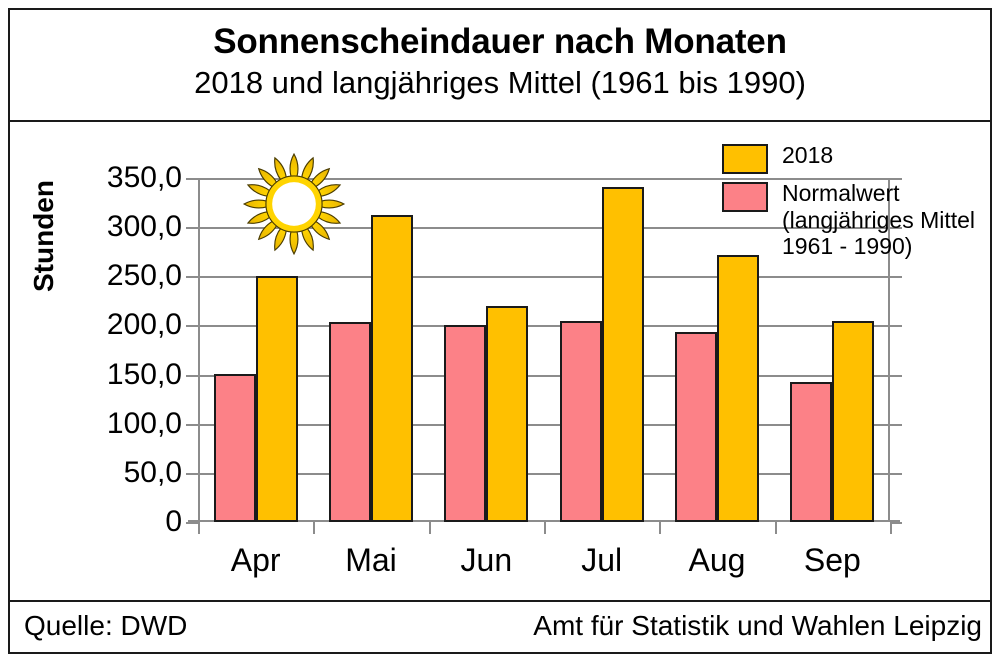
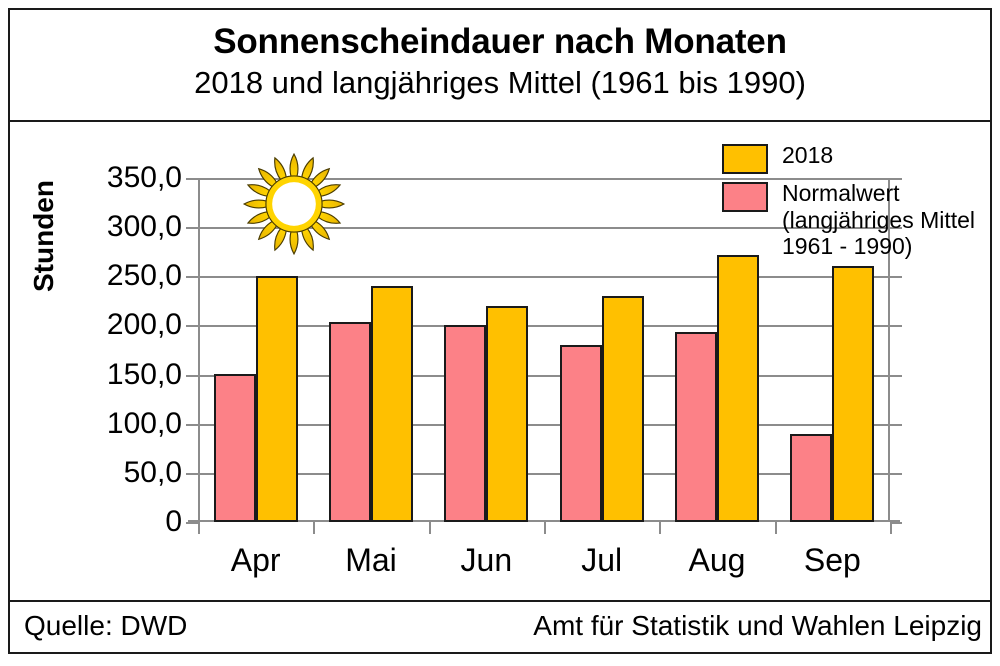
2018/Mai: 310 -> 240
Normalwert (langjähriges Mittel 1961 - 1990)/Jul: 200 -> 180
2018/Jul: 340 -> 230
Normalwert (langjähriges Mittel 1961 - 1990)/Sep: 140 -> 90
2018/Sep: 200 -> 260
